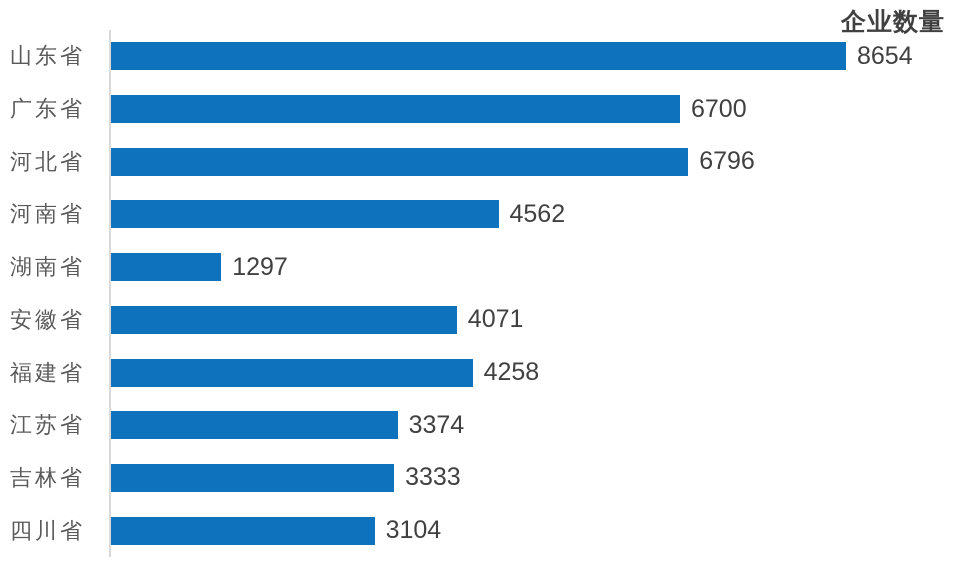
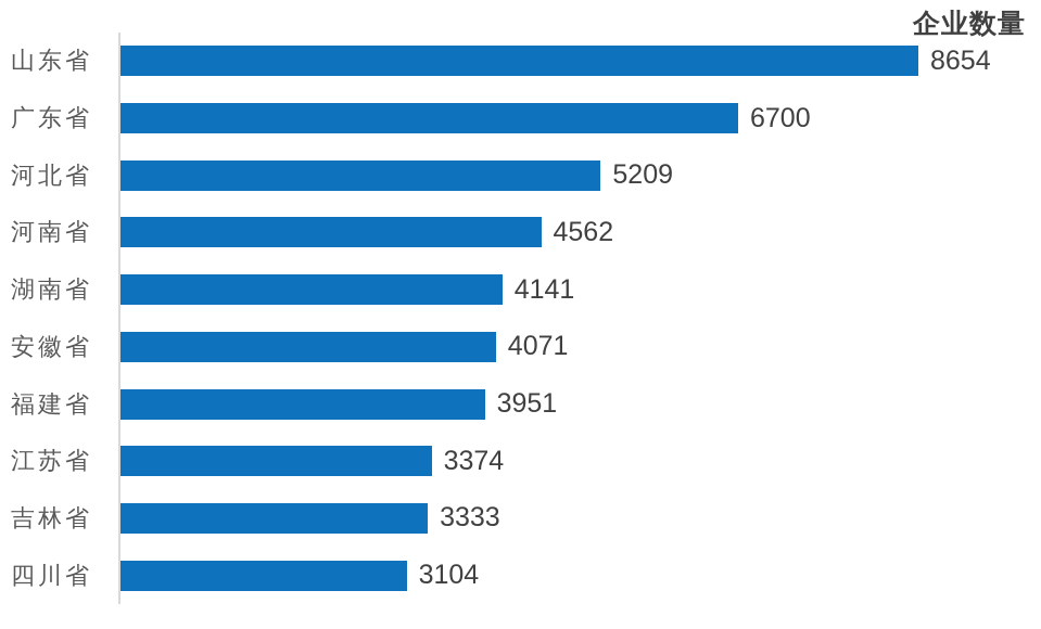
河北省: 6796 -> 5209
湖南省: 1297 -> 4141
福建省: 4258 -> 3951
